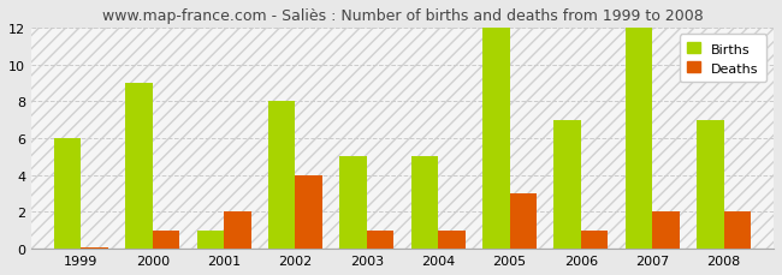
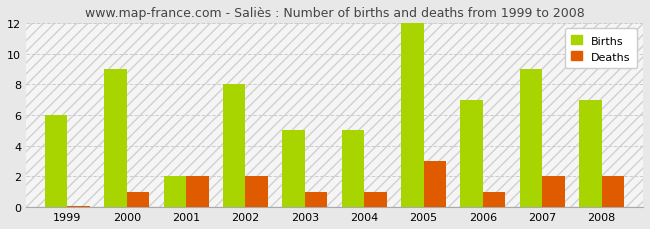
Births/2001: 1 -> 2
Deaths/2002: 4.0 -> 2.0
Births/2007: 12 -> 9
